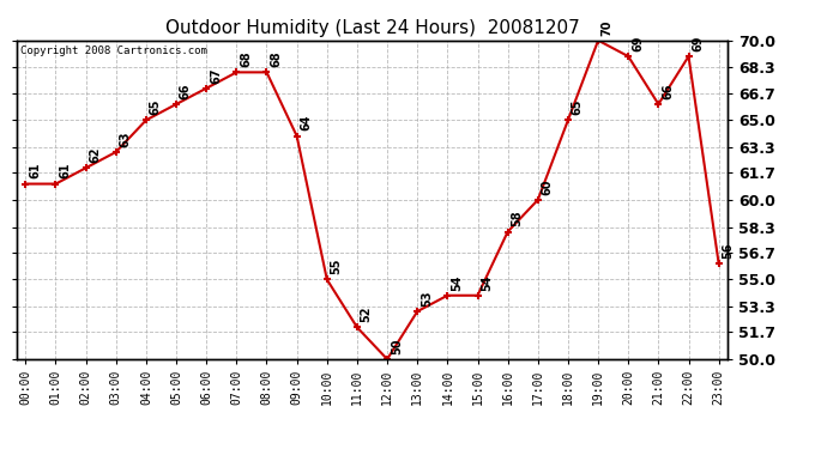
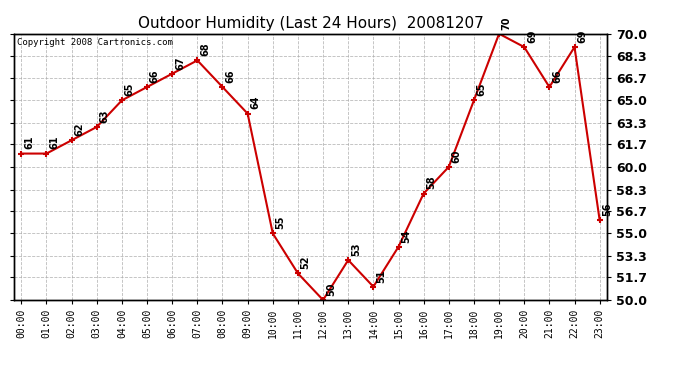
08:00: 68 -> 66
14:00: 54 -> 51
